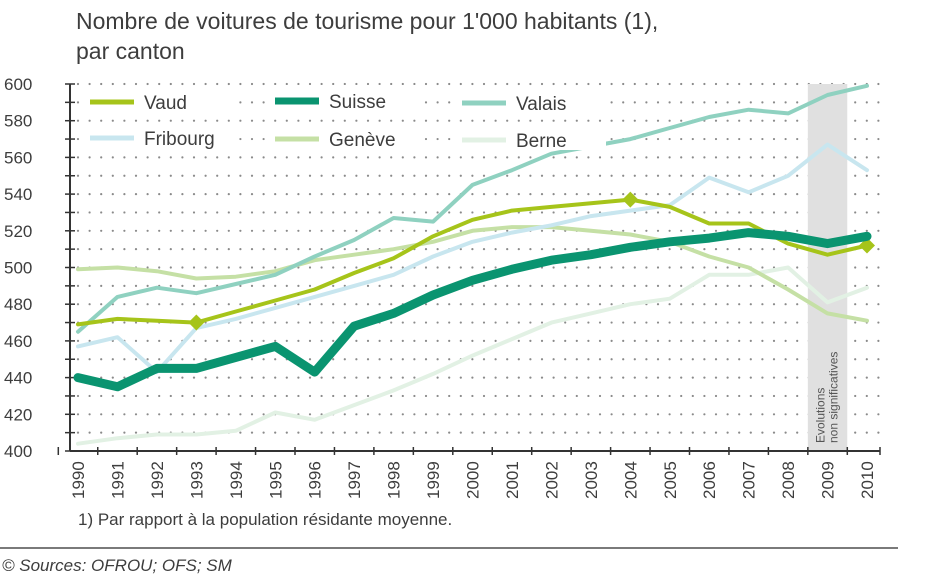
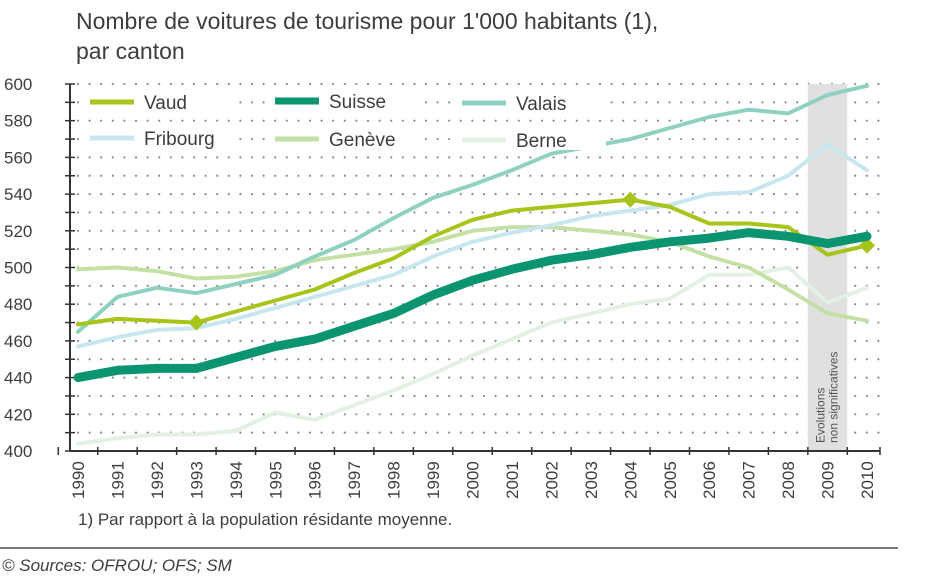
Suisse/1991: 435 -> 444
Fribourg/1992: 443 -> 466
Suisse/1996: 443 -> 461
Valais/1999: 525 -> 538
Fribourg/2006: 549 -> 540
Vaud/2008: 513 -> 522
